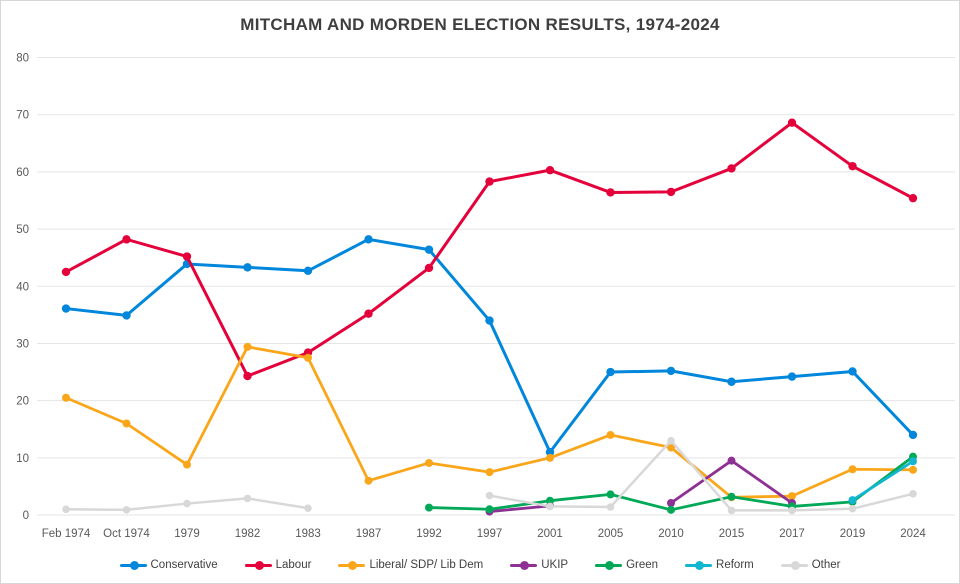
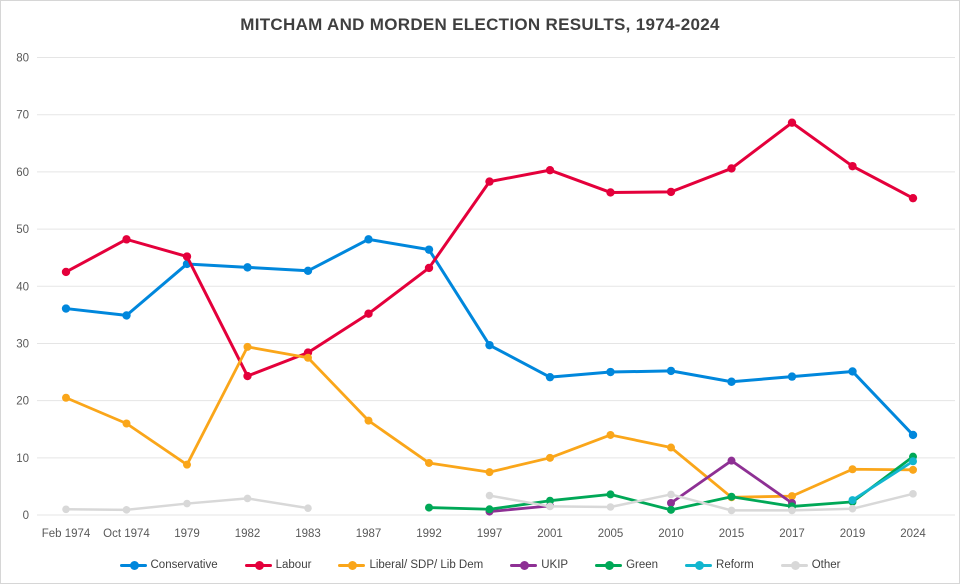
Liberal/ SDP/ Lib Dem/1987: 6 -> 16
Conservative/1997: 34 -> 30
Conservative/2001: 11 -> 24
Other/2010: 13 -> 4
